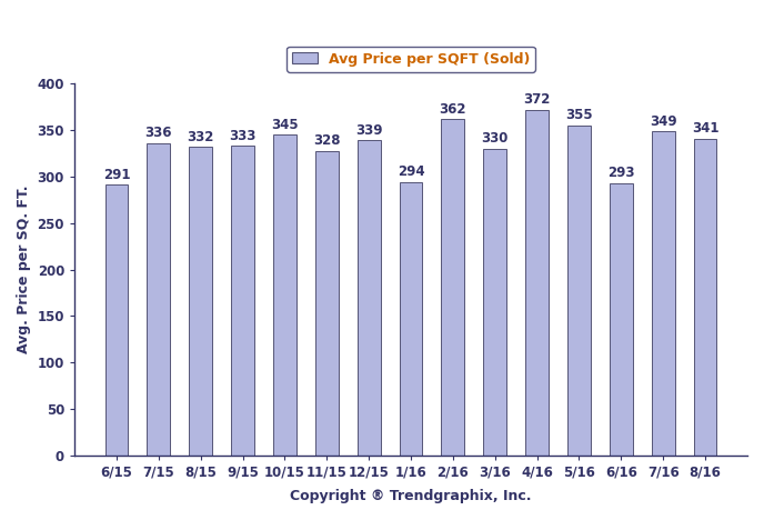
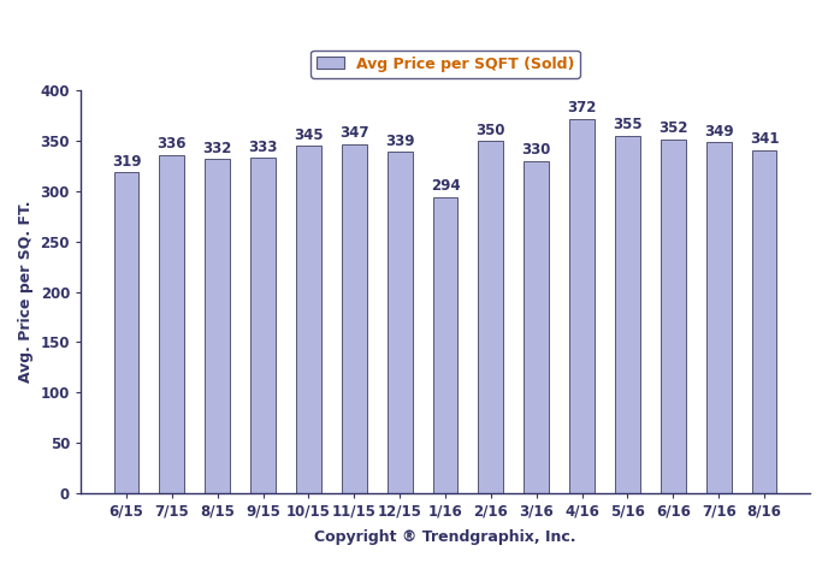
6/15: 291 -> 319
11/15: 328 -> 347
2/16: 362 -> 350
6/16: 293 -> 352
